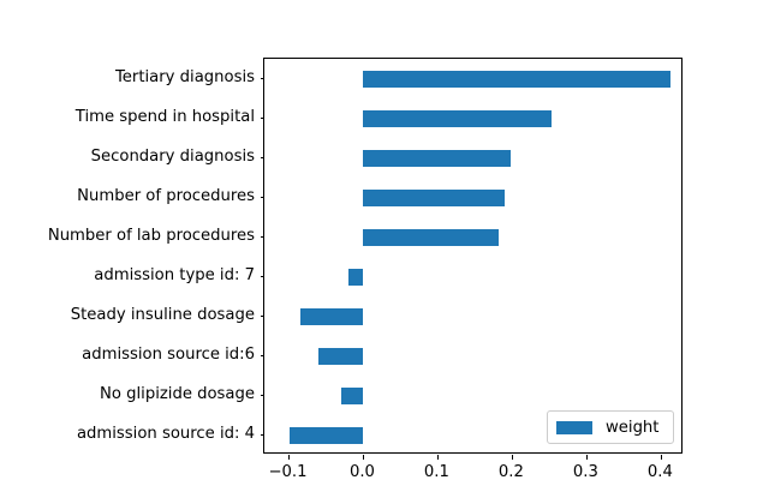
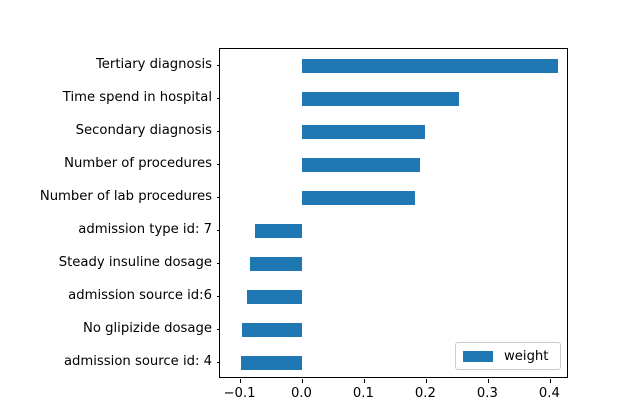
admission type id: 7: -0.02 -> -0.08
admission source id:6: -0.06 -> -0.09
No glipizide dosage: -0.03 -> -0.10
